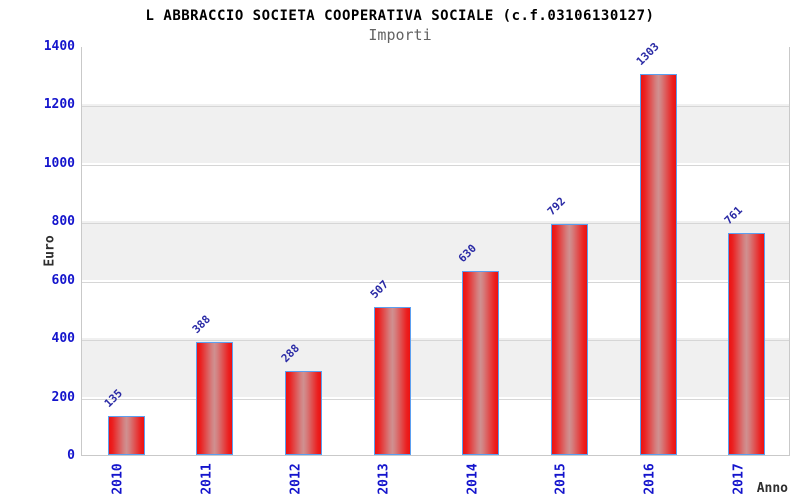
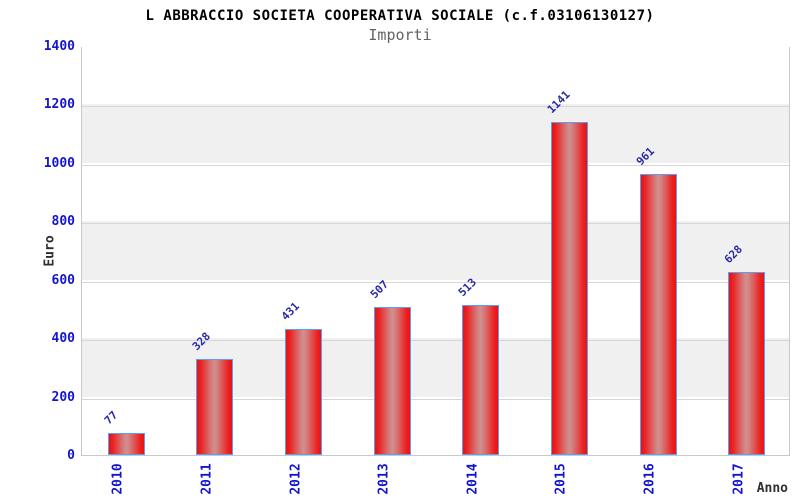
2010: 135 -> 77
2011: 388 -> 328
2012: 288 -> 431
2014: 630 -> 513
2015: 792 -> 1141
2016: 1303 -> 961
2017: 761 -> 628
